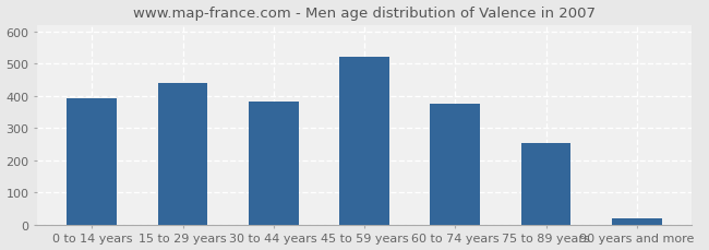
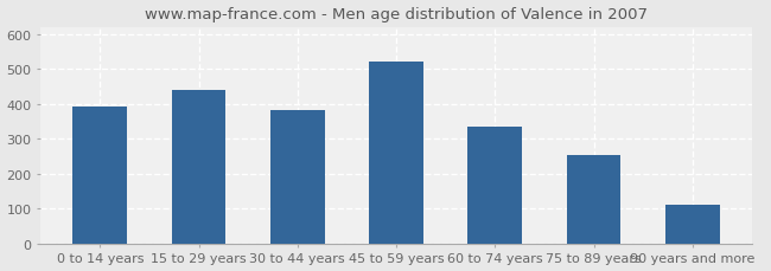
60 to 74 years: 376 -> 335
90 years and more: 20 -> 110
